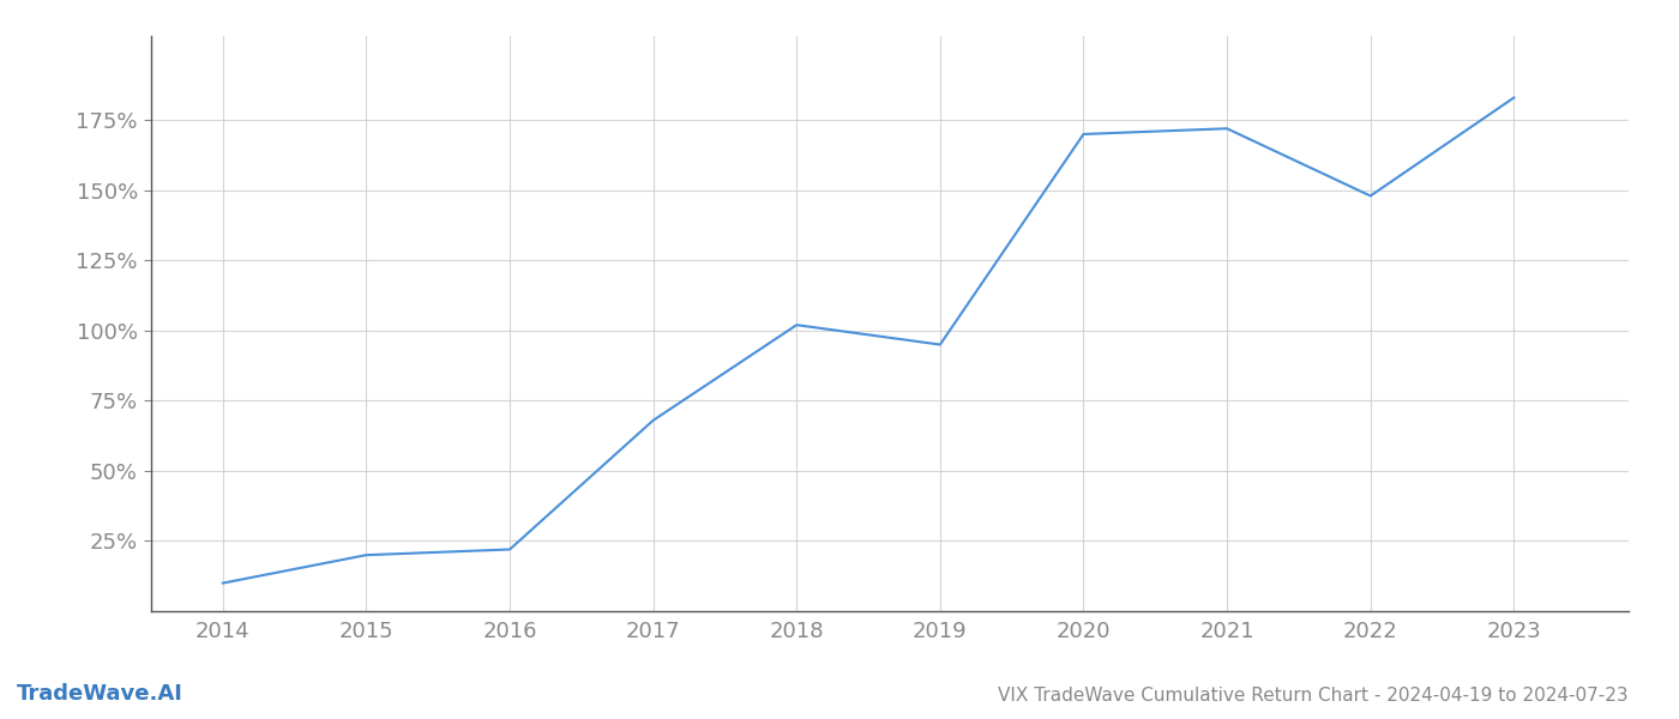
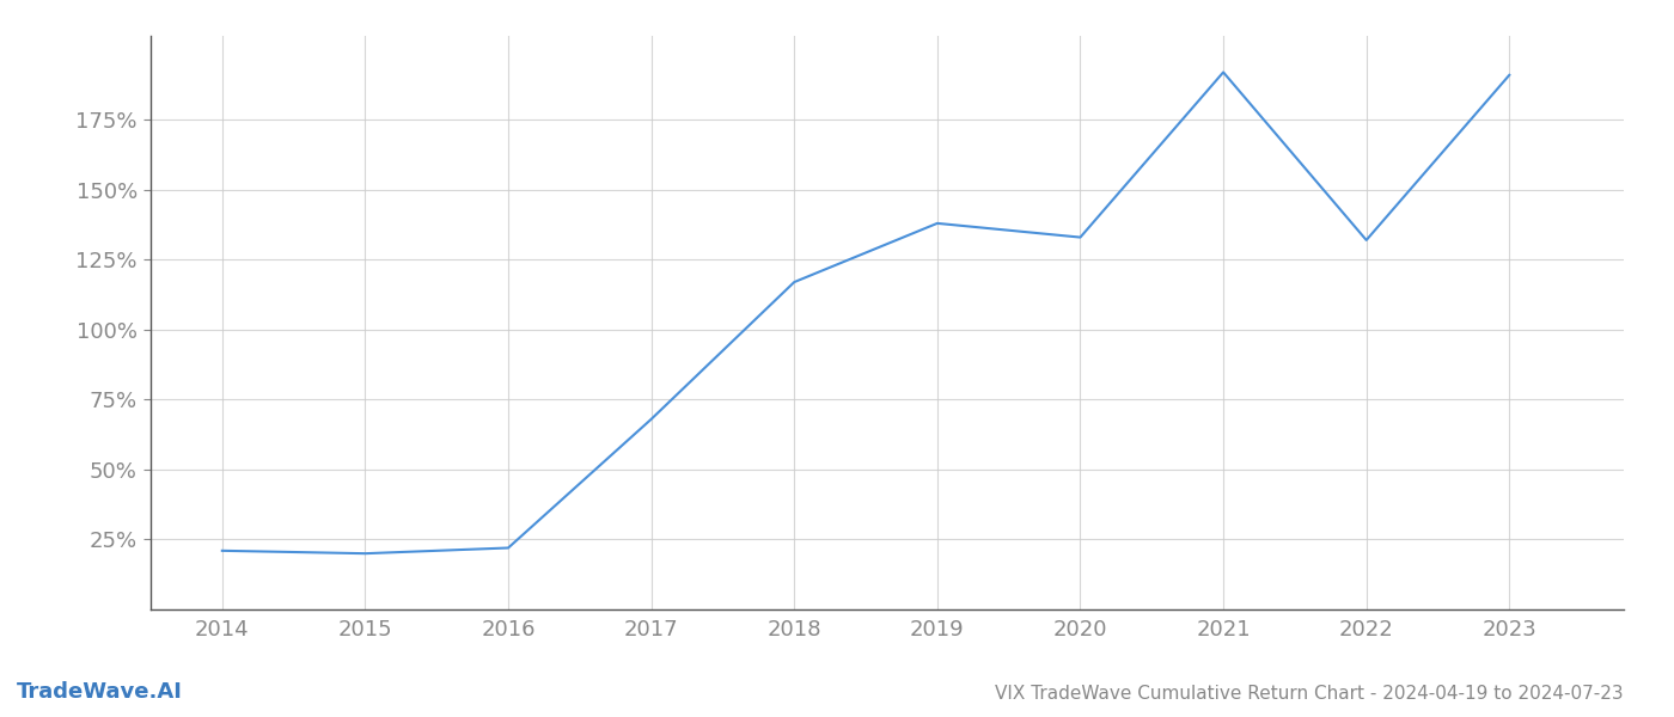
2014: 10% -> 21%
2018: 102% -> 117%
2019: 95% -> 138%
2020: 170% -> 133%
2021: 172% -> 192%
2022: 148% -> 132%
2023: 183% -> 191%
